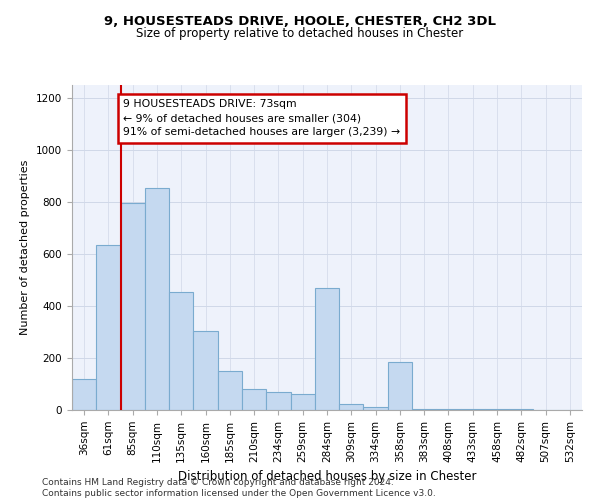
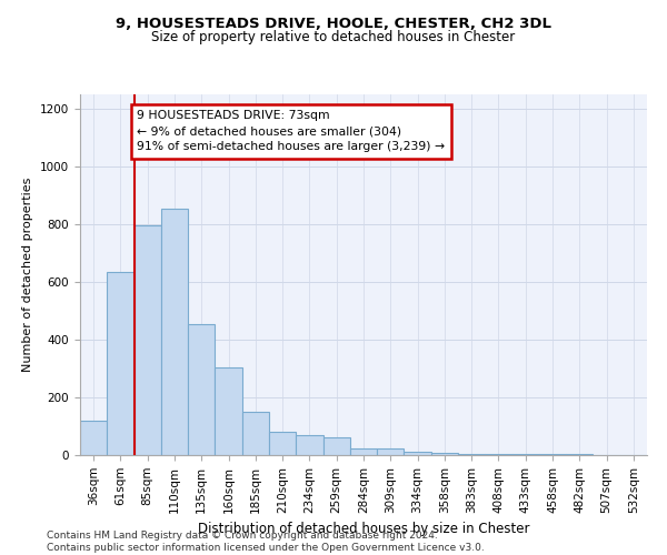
284sqm: 470 -> 25
358sqm: 185 -> 8
